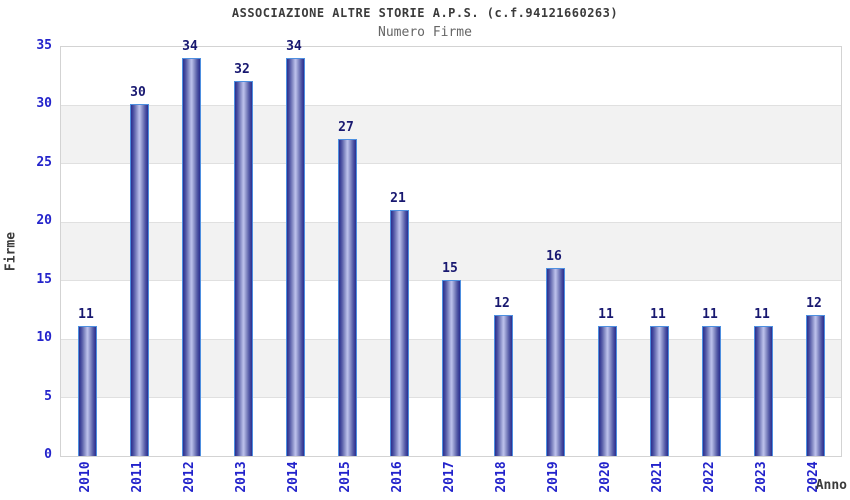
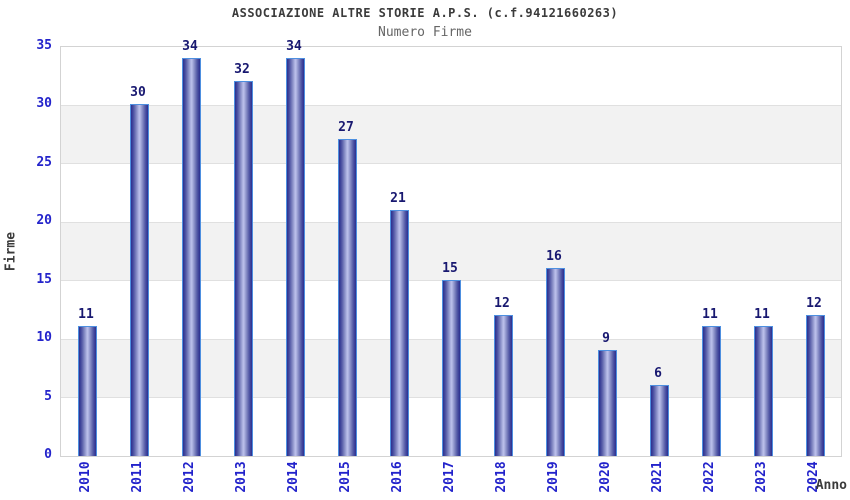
2020: 11 -> 9
2021: 11 -> 6
